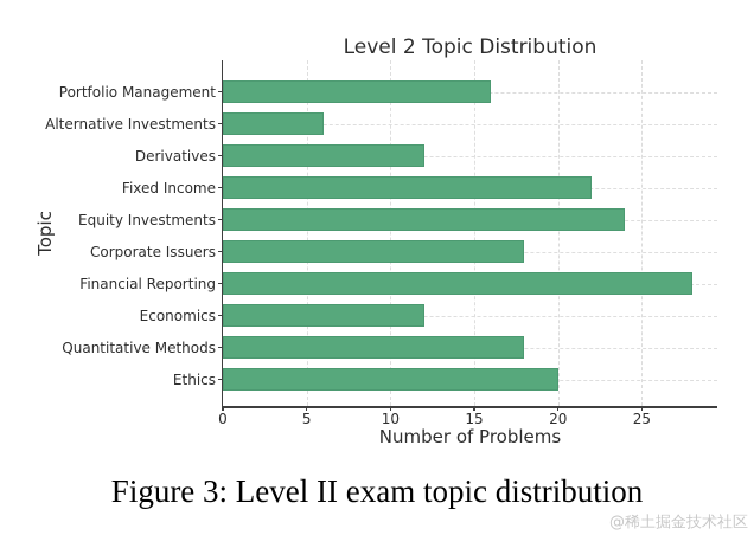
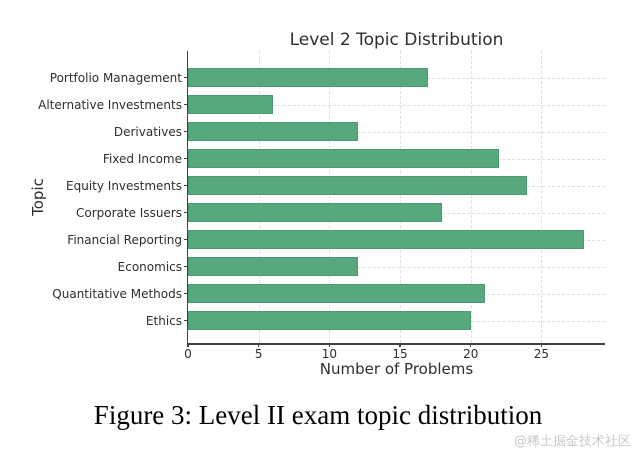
Portfolio Management: 16 -> 17
Quantitative Methods: 18 -> 21
